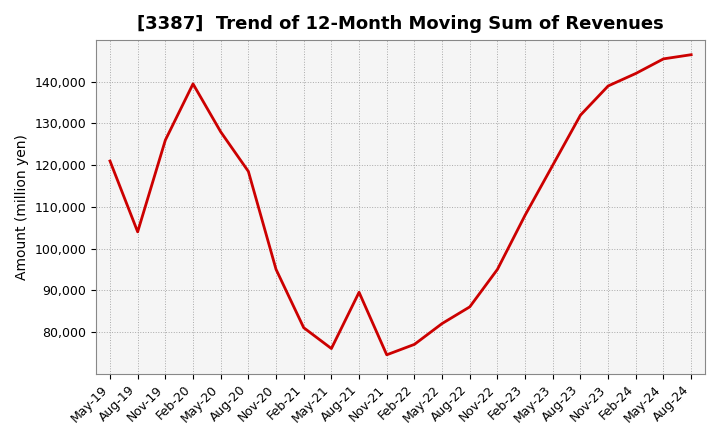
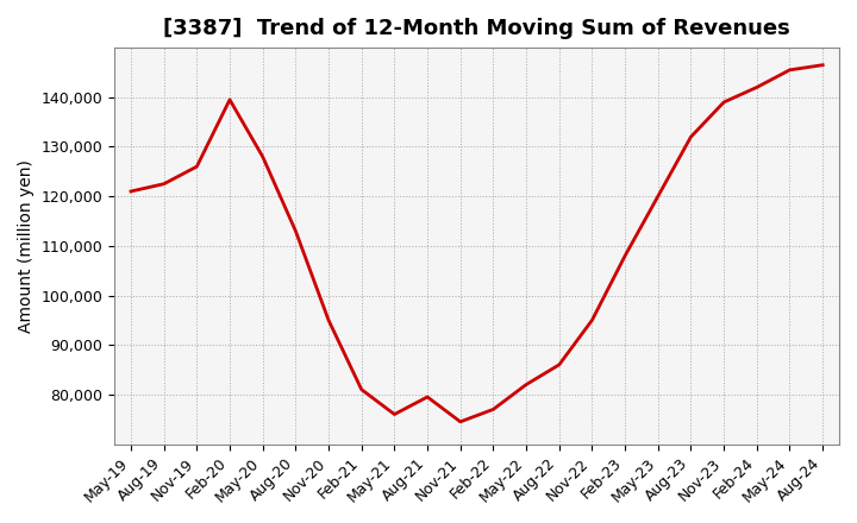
Aug-19: 104,000 -> 122,500
Aug-20: 118,500 -> 113,000
Aug-21: 89,500 -> 79,500
